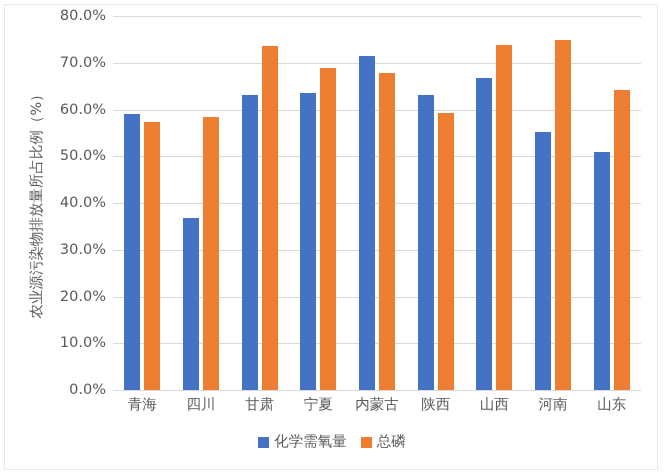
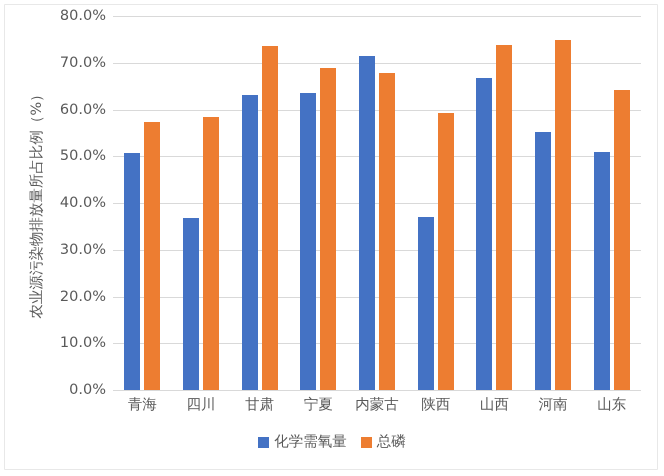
化学需氧量/青海: 59% -> 51%
化学需氧量/陕西: 63% -> 37%
